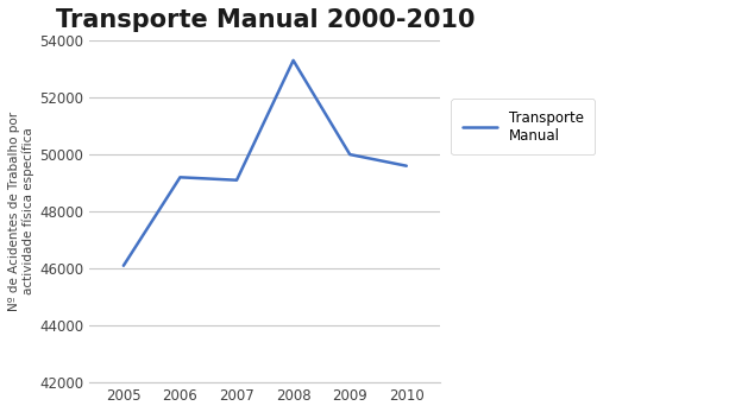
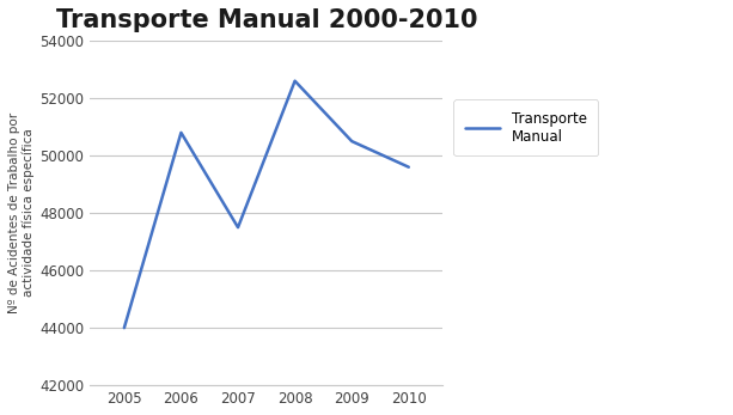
2005: 46100 -> 44000
2006: 49200 -> 50800
2007: 49100 -> 47500
2008: 53300 -> 52600
2009: 50000 -> 50500
